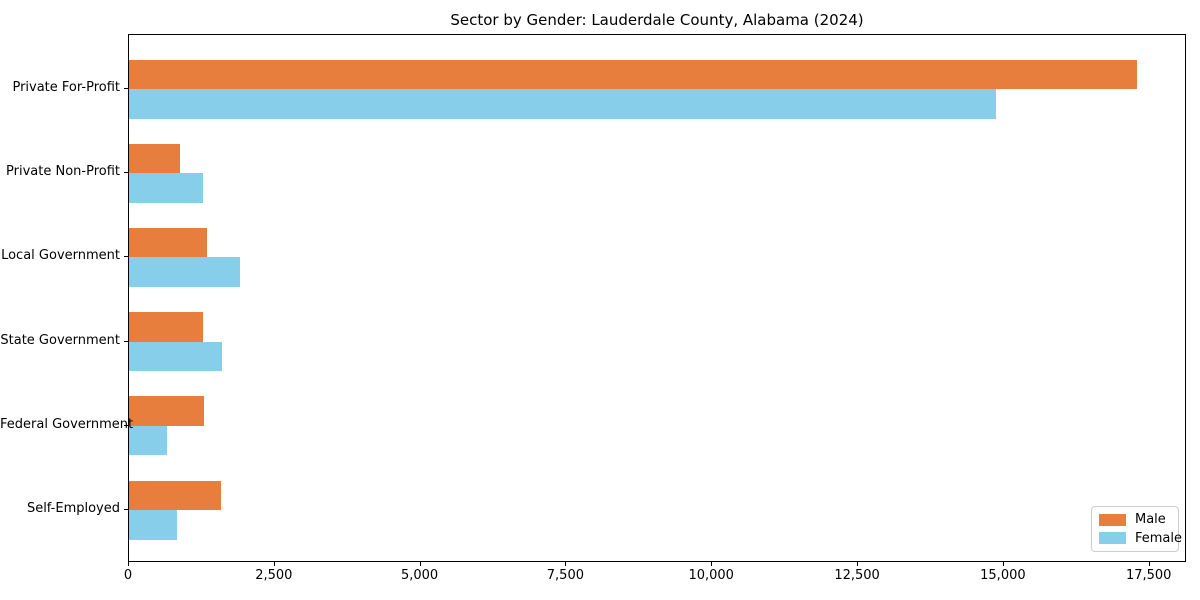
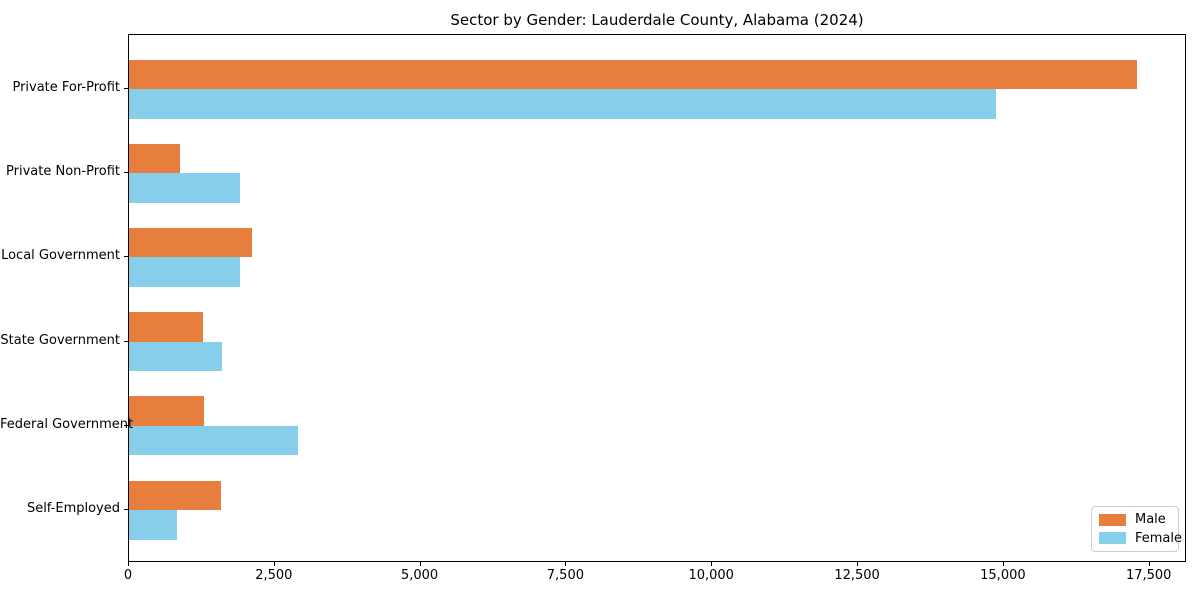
Female/Private Non-Profit: 1300 -> 1900
Male/Local Government: 1300 -> 2100
Female/Federal Government: 600 -> 2900
